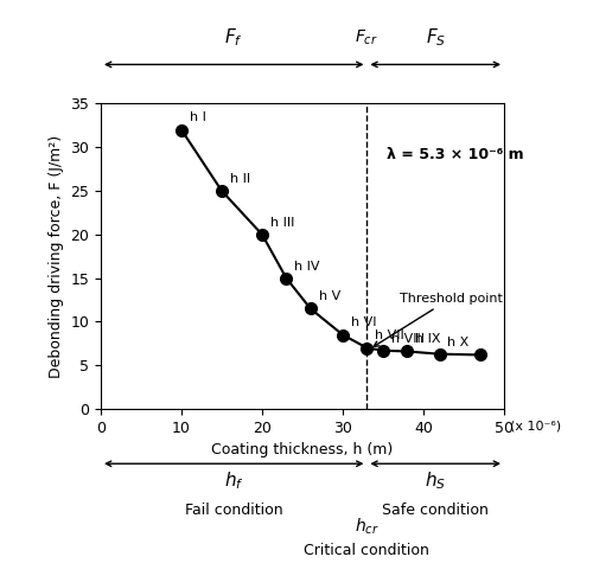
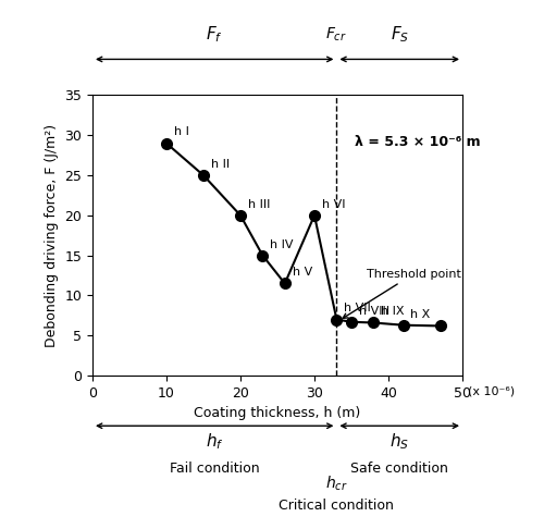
10: 32.0 -> 29.0
30: 8.5 -> 20.0
